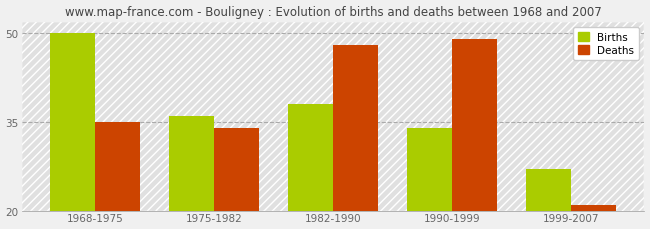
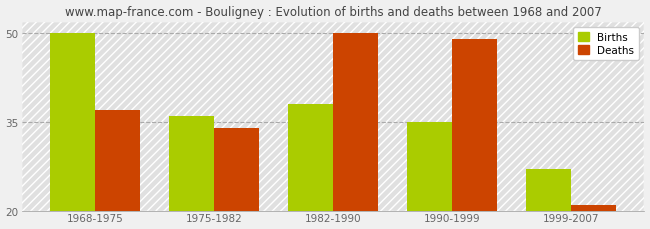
Deaths/1968-1975: 35 -> 37
Deaths/1982-1990: 48 -> 50
Births/1990-1999: 34 -> 35
